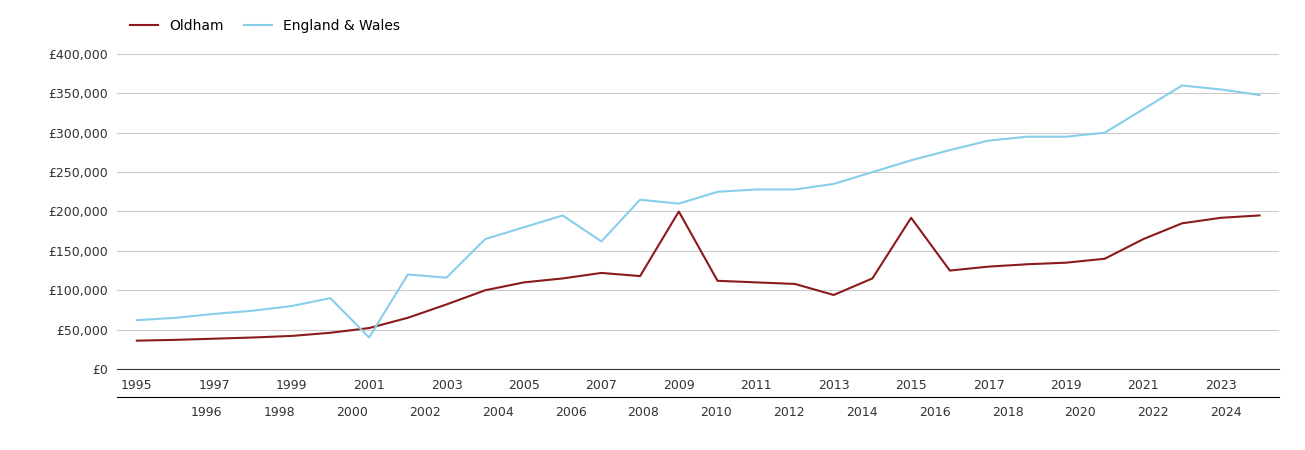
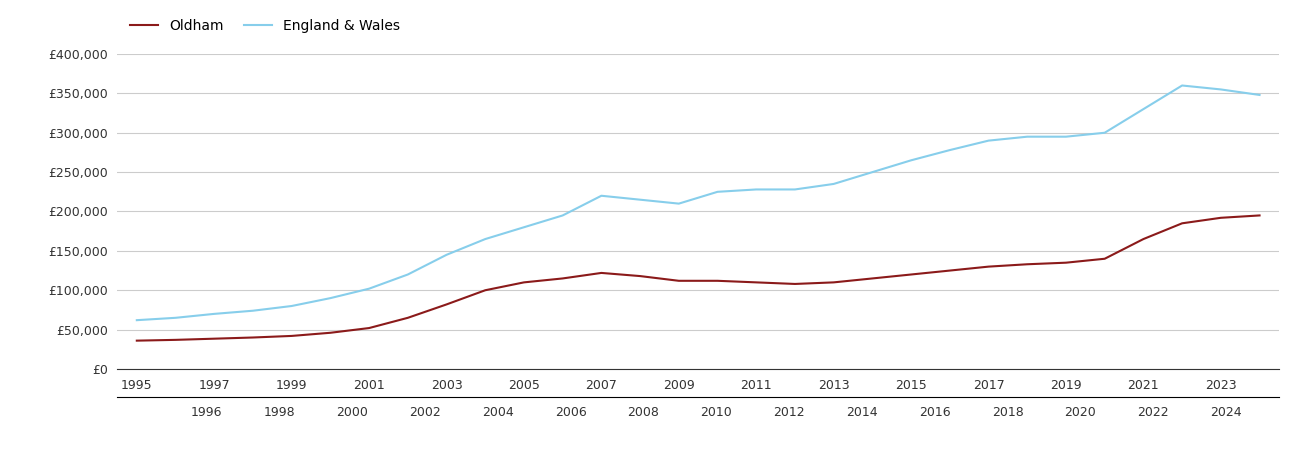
England & Wales/2001: £40,000 -> £102,000
England & Wales/2003: £116,000 -> £145,000
England & Wales/2007: £162,000 -> £220,000
Oldham/2009: £200,000 -> £112,000
Oldham/2013: £94,000 -> £110,000
Oldham/2015: £192,000 -> £120,000
